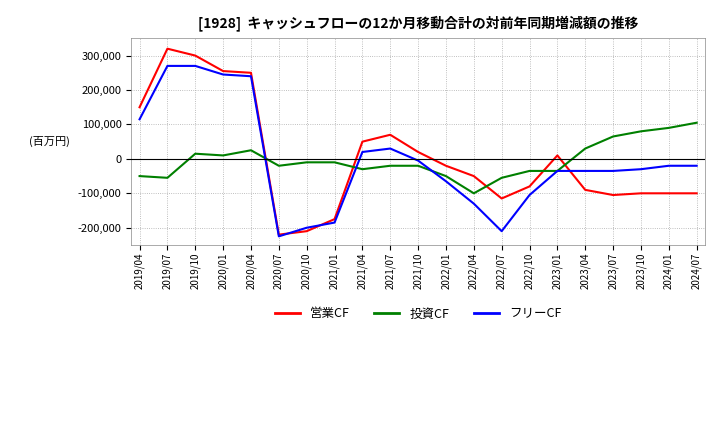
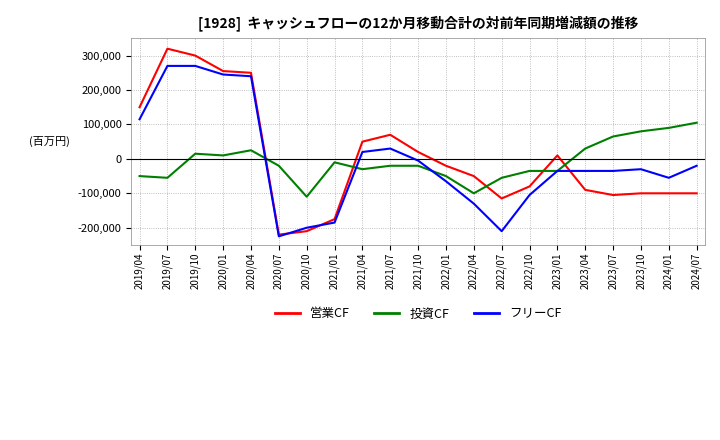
投資CF/2020/10: -10,000 -> -110,000
フリーCF/2024/01: -20,000 -> -55,000
